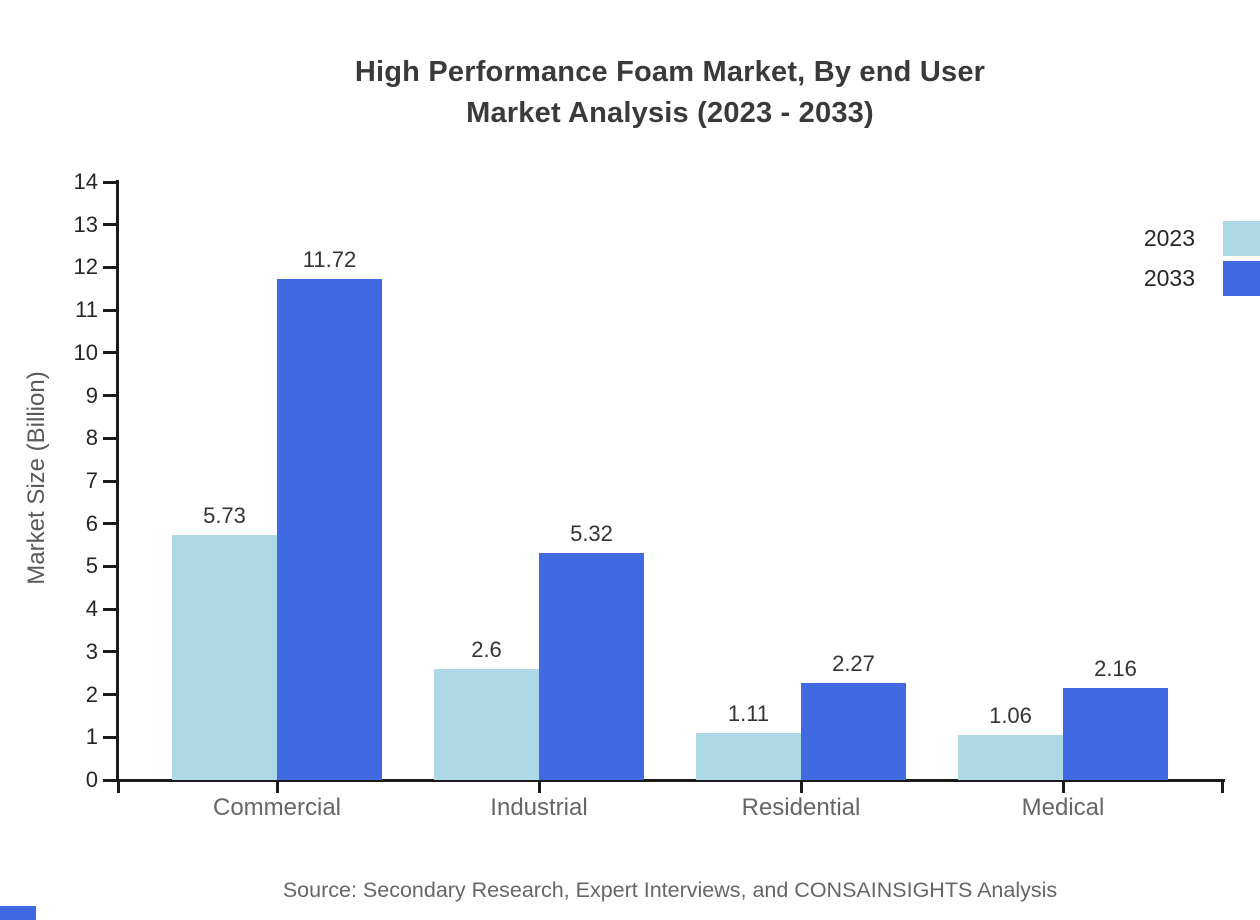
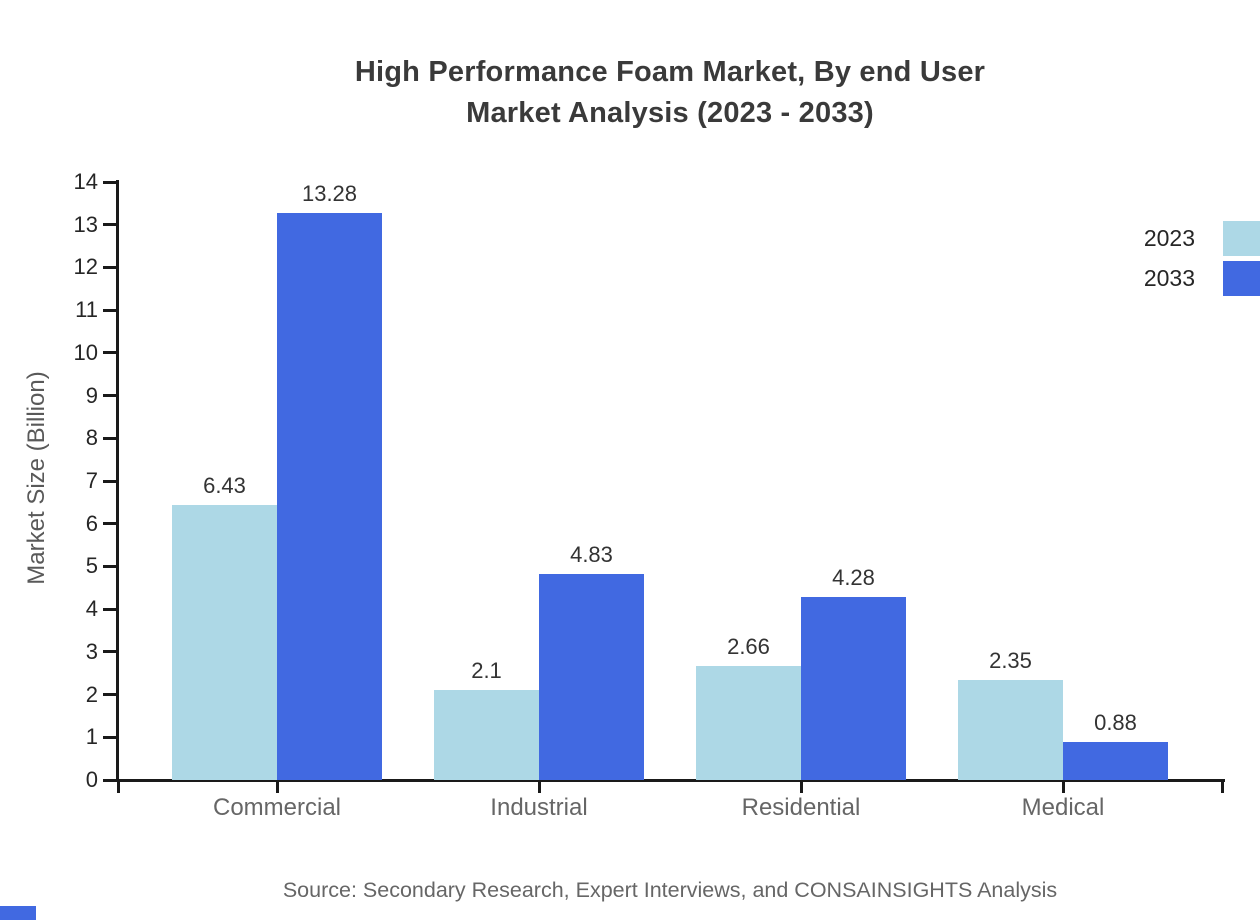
2023/Commercial: 5.73 -> 6.43
2033/Commercial: 11.72 -> 13.28
2023/Industrial: 2.6 -> 2.1
2033/Industrial: 5.32 -> 4.83
2023/Residential: 1.11 -> 2.66
2033/Residential: 2.27 -> 4.28
2023/Medical: 1.06 -> 2.35
2033/Medical: 2.16 -> 0.88
